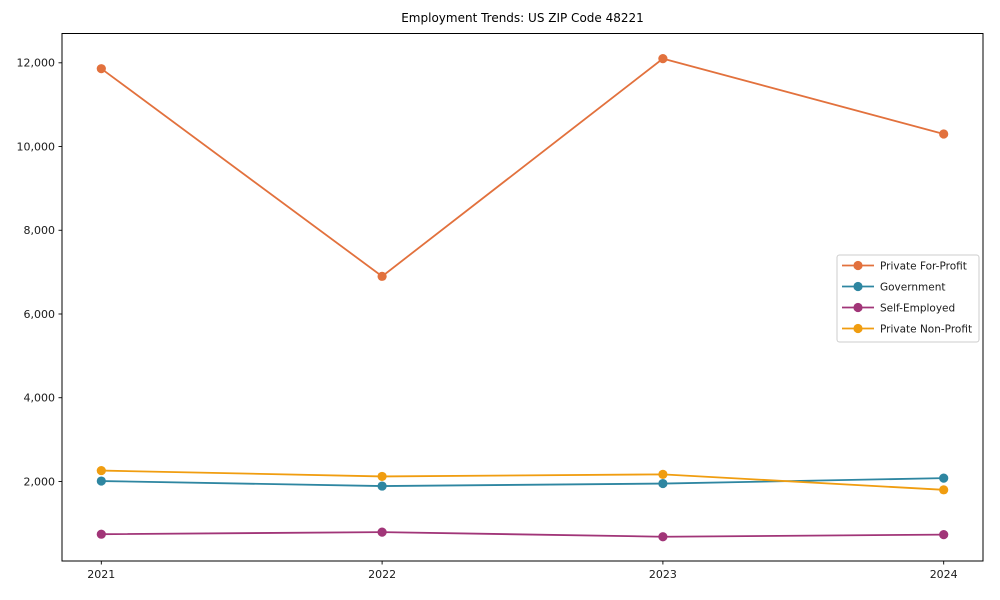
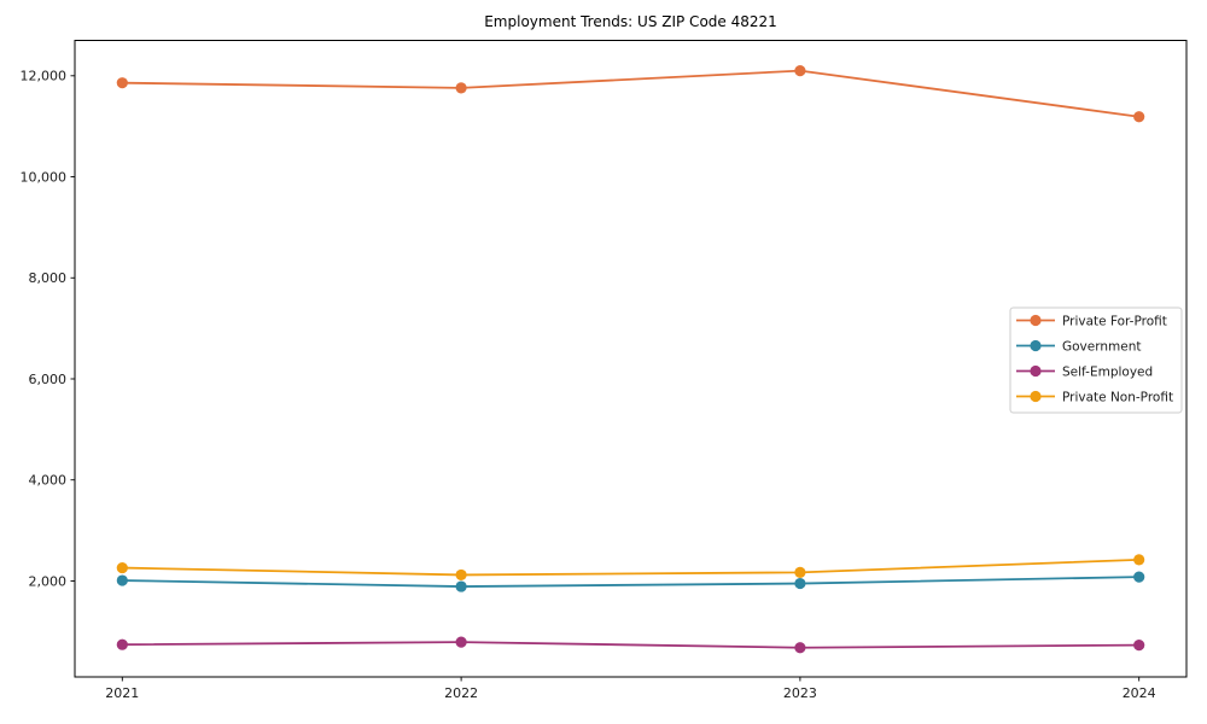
Private For-Profit/2022: 6900 -> 11800
Private For-Profit/2024: 10300 -> 11200
Private Non-Profit/2024: 1800 -> 2400
